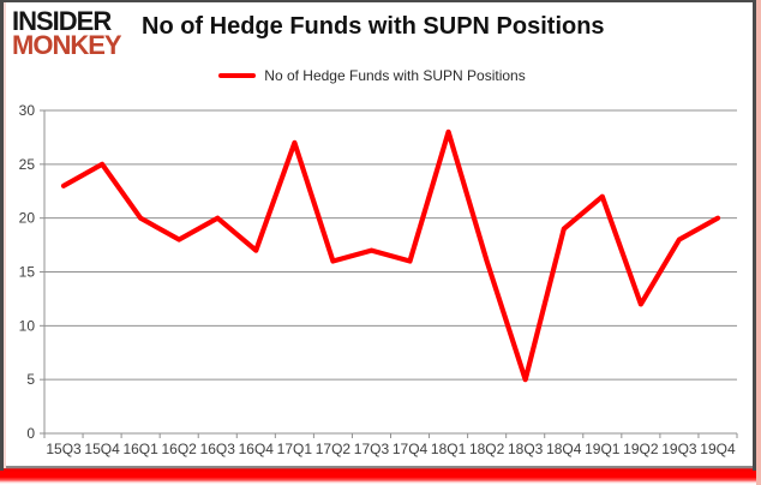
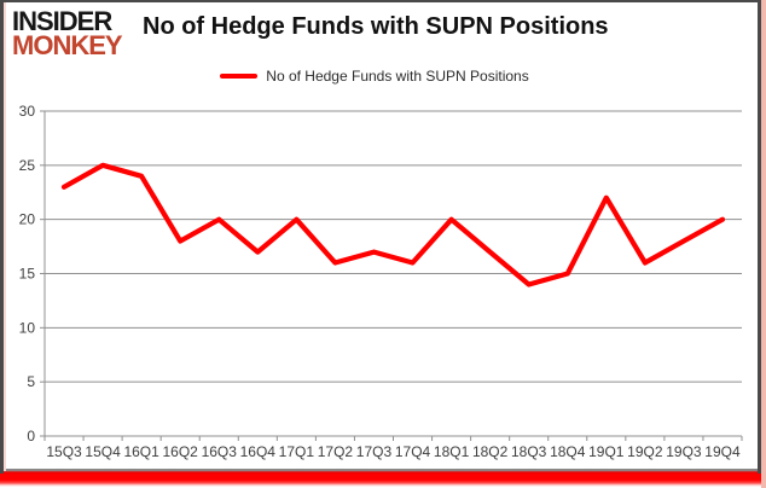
16Q1: 20 -> 24
17Q1: 27 -> 20
18Q1: 28 -> 20
18Q2: 16 -> 17
18Q3: 5 -> 14
18Q4: 19 -> 15
19Q2: 12 -> 16
